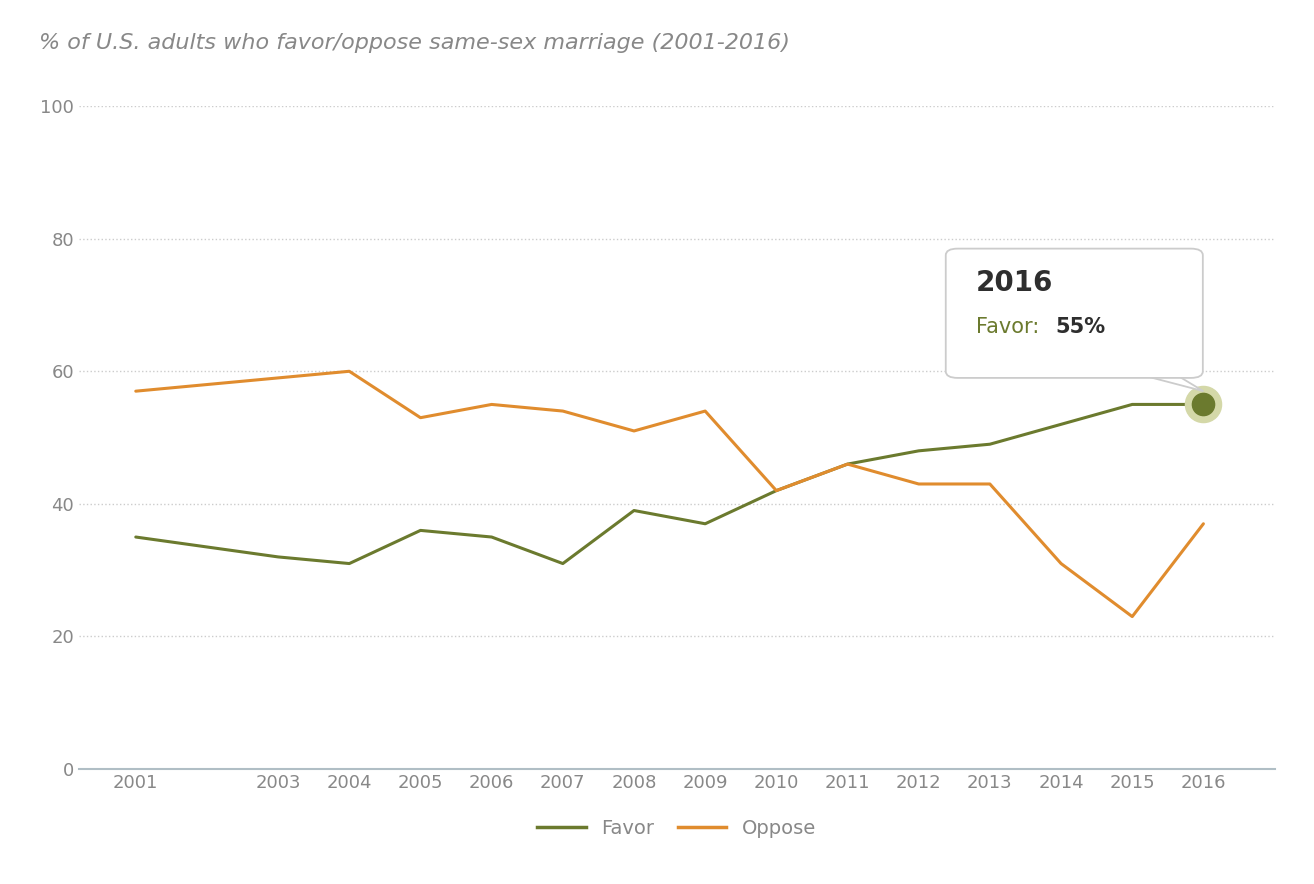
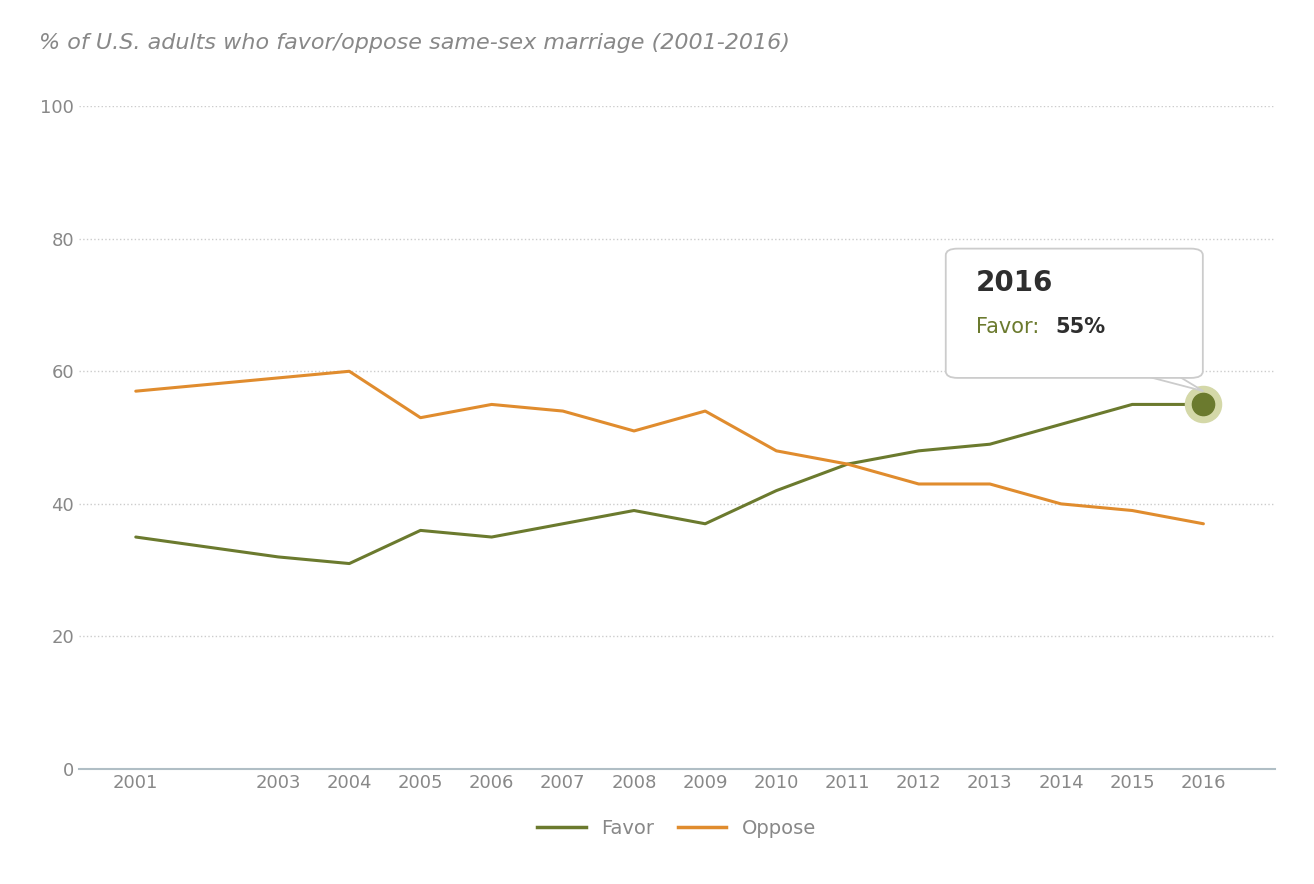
Favor/2007: 31 -> 37
Oppose/2010: 42 -> 48
Oppose/2014: 31 -> 40
Oppose/2015: 23 -> 39
